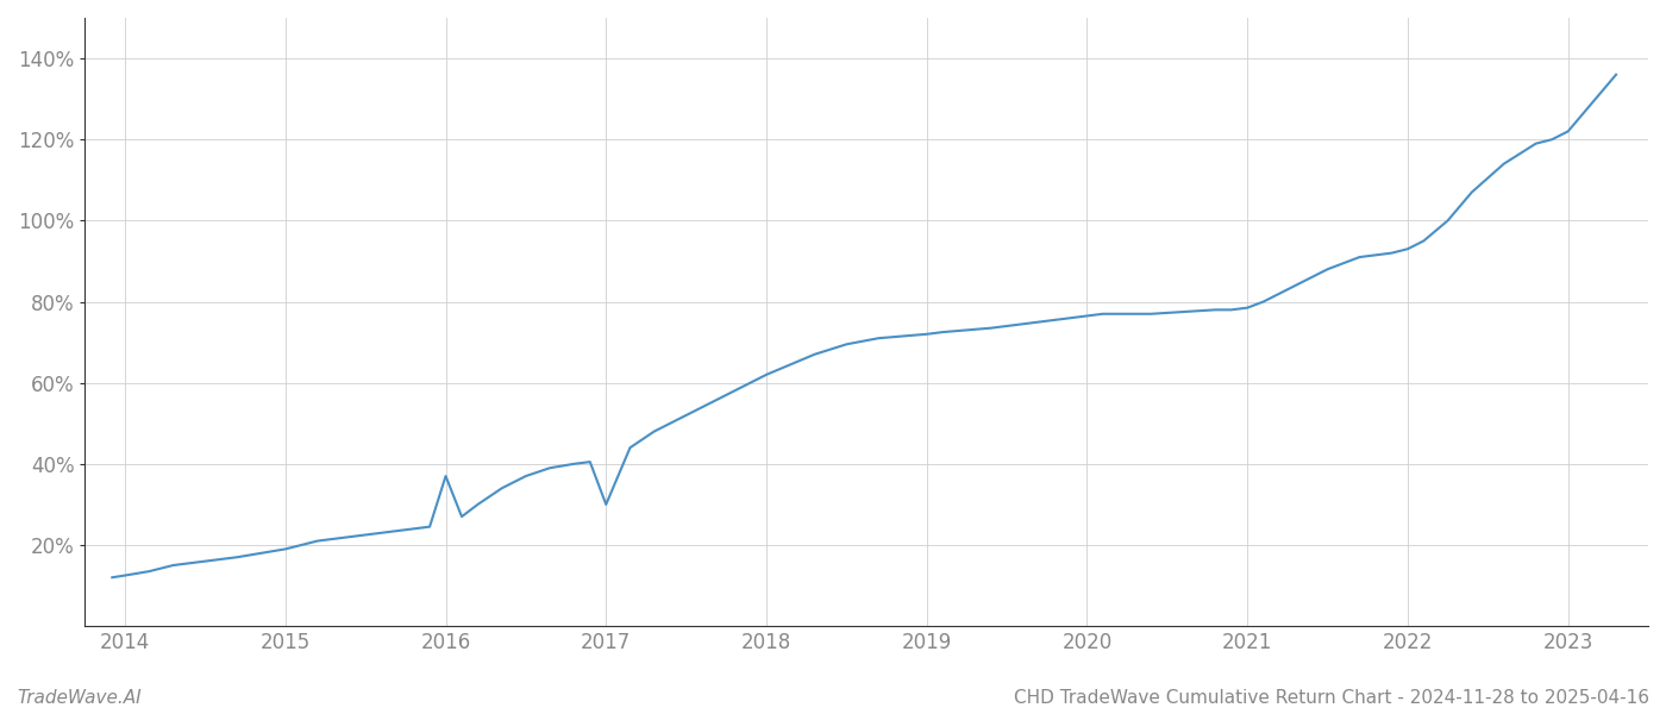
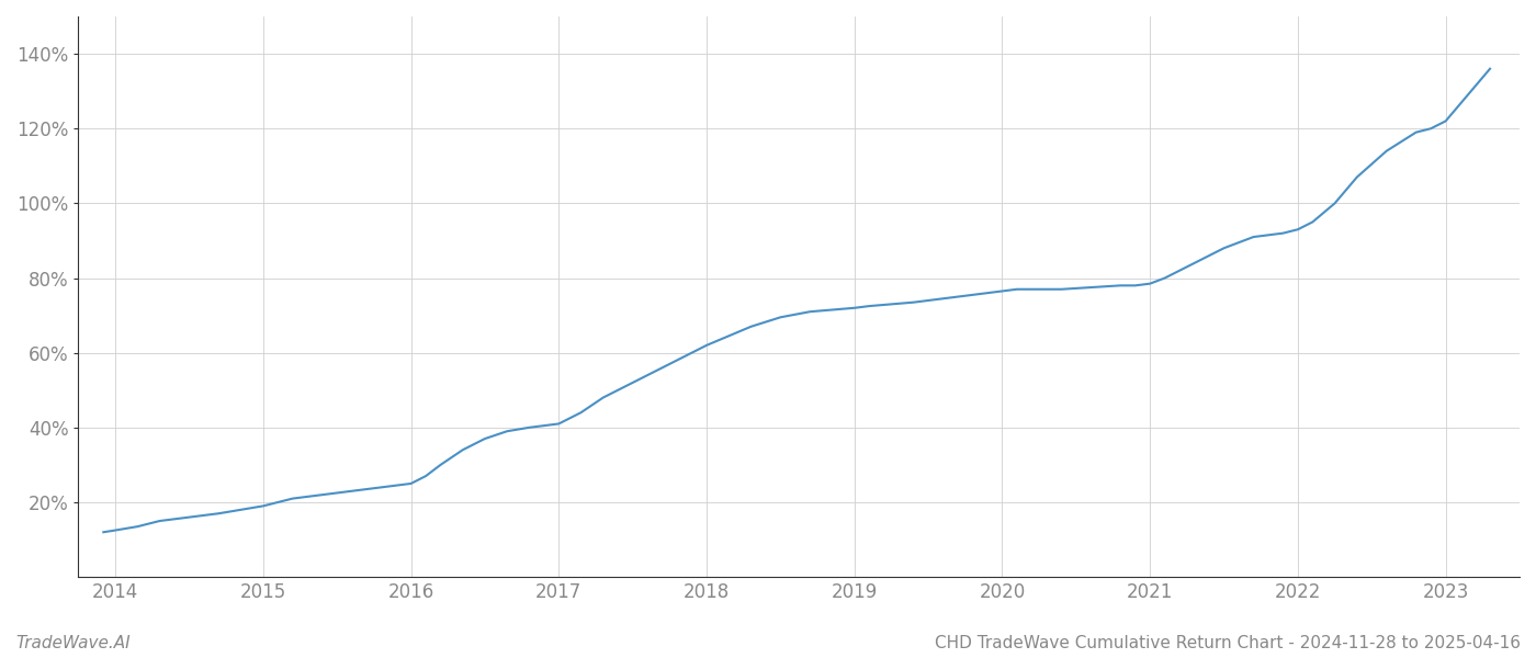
2016: 37.0% -> 25.0%
2017: 30.0% -> 41.0%
